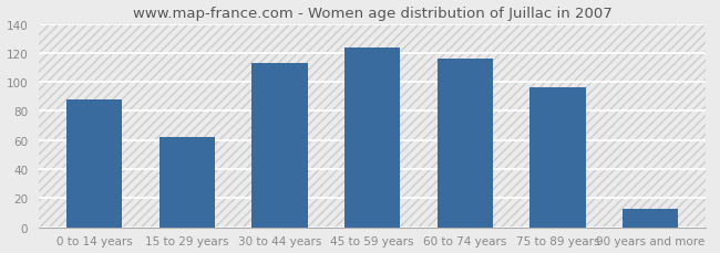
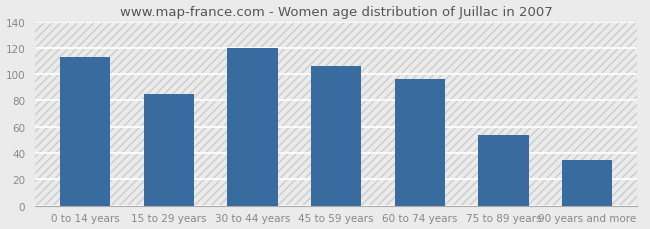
0 to 14 years: 88 -> 113
15 to 29 years: 62 -> 85
30 to 44 years: 113 -> 120
45 to 59 years: 124 -> 106
60 to 74 years: 116 -> 96
75 to 89 years: 96 -> 54
90 years and more: 13 -> 35
